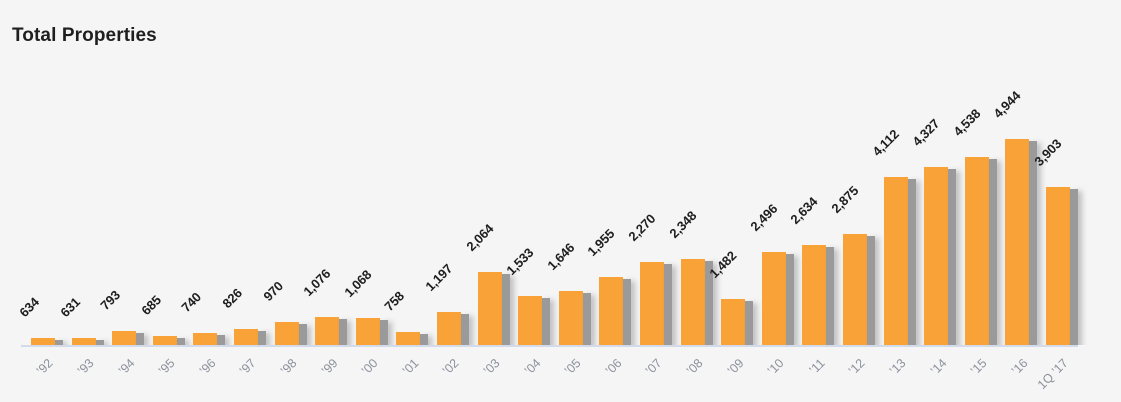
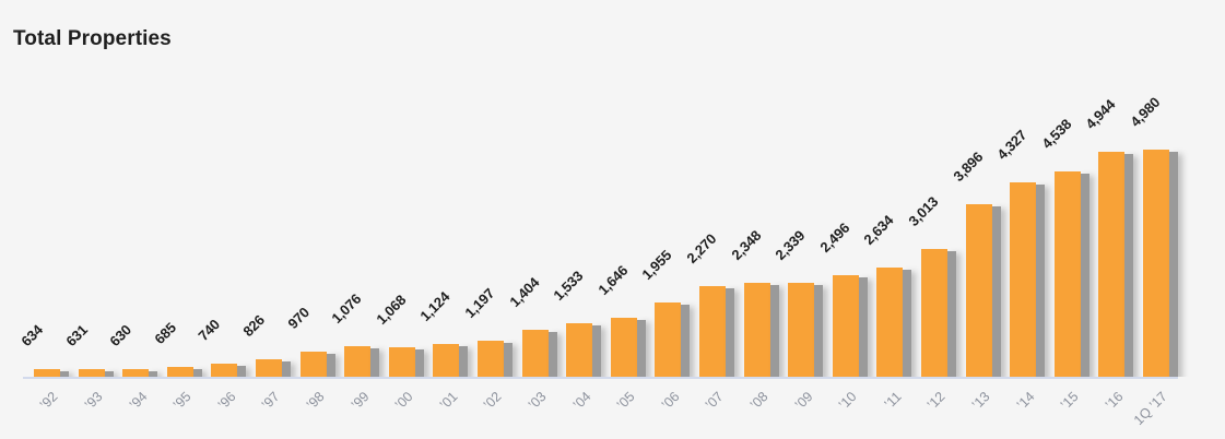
’94: 793 -> 630
’01: 758 -> 1,124
’03: 2,064 -> 1,404
’09: 1,482 -> 2,339
’12: 2,875 -> 3,013
’13: 4,112 -> 3,896
1Q ’17: 3,903 -> 4,980
